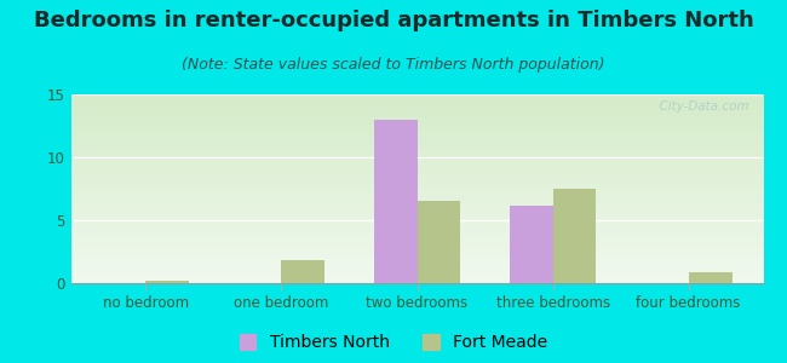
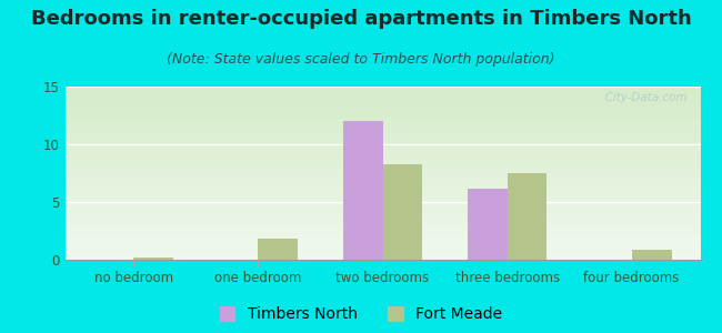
Timbers North/two bedrooms: 13.0 -> 12.0
Fort Meade/two bedrooms: 6.5 -> 8.3
